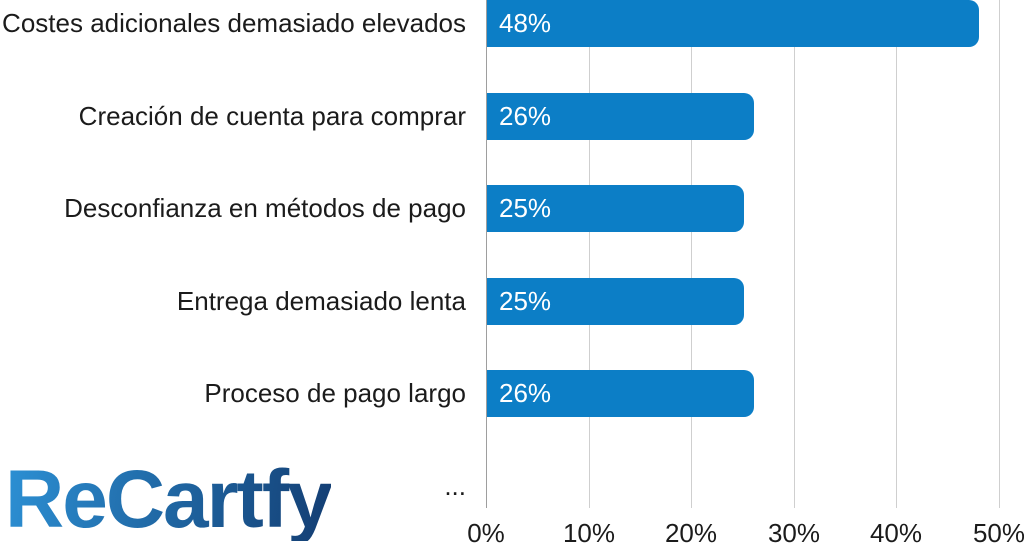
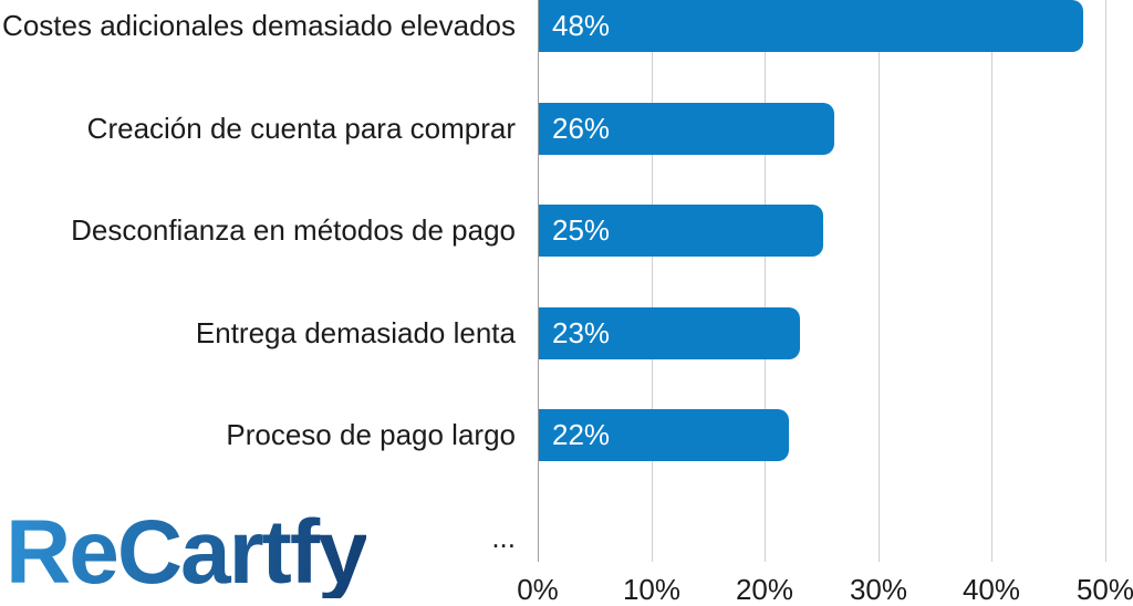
Entrega demasiado lenta: 25% -> 23%
Proceso de pago largo: 26% -> 22%
